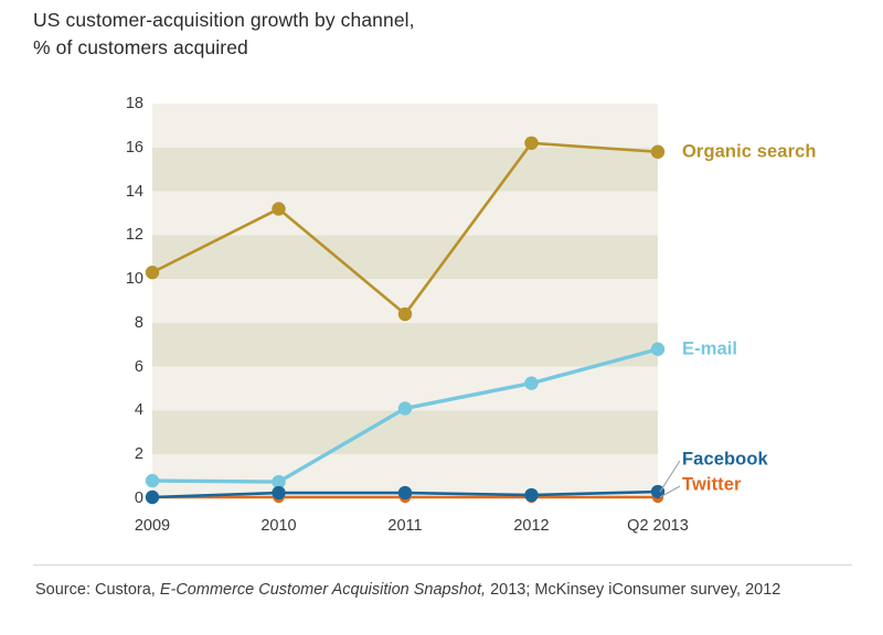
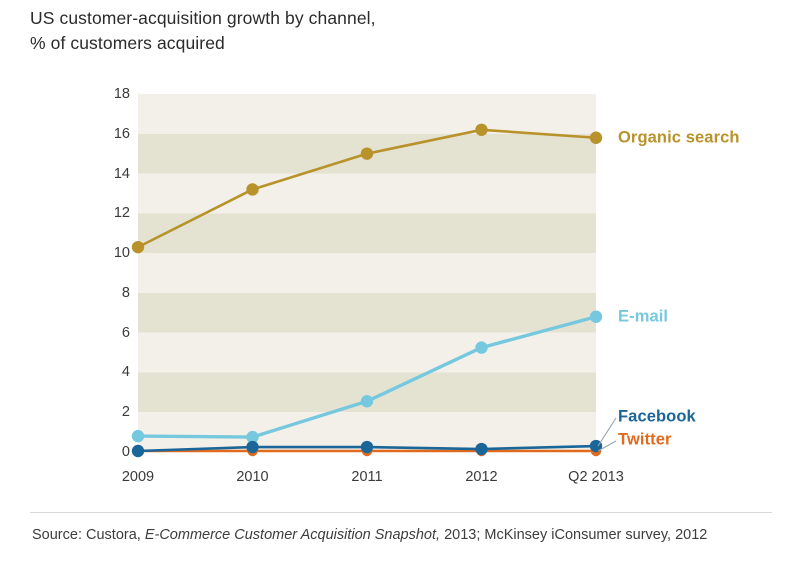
Organic search/2011: 8.4 -> 15.0
E-mail/2011: 4.1 -> 2.5
